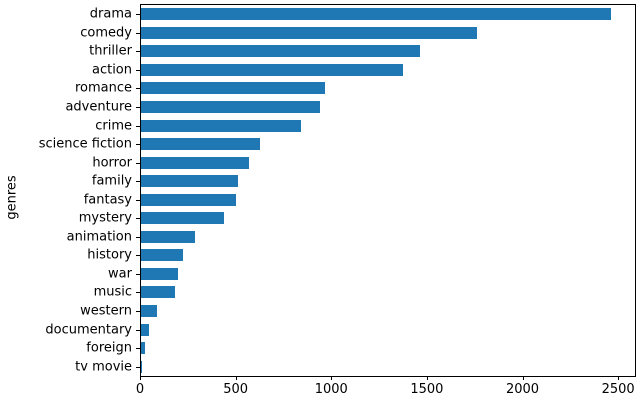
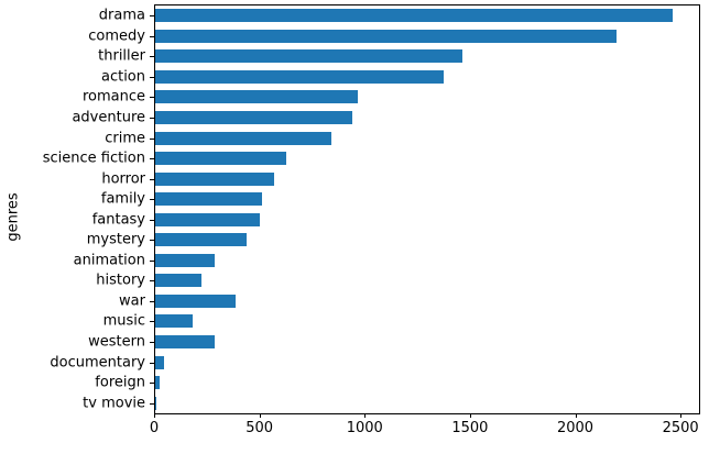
comedy: 1760 -> 2190
war: 200 -> 380
western: 80 -> 280
